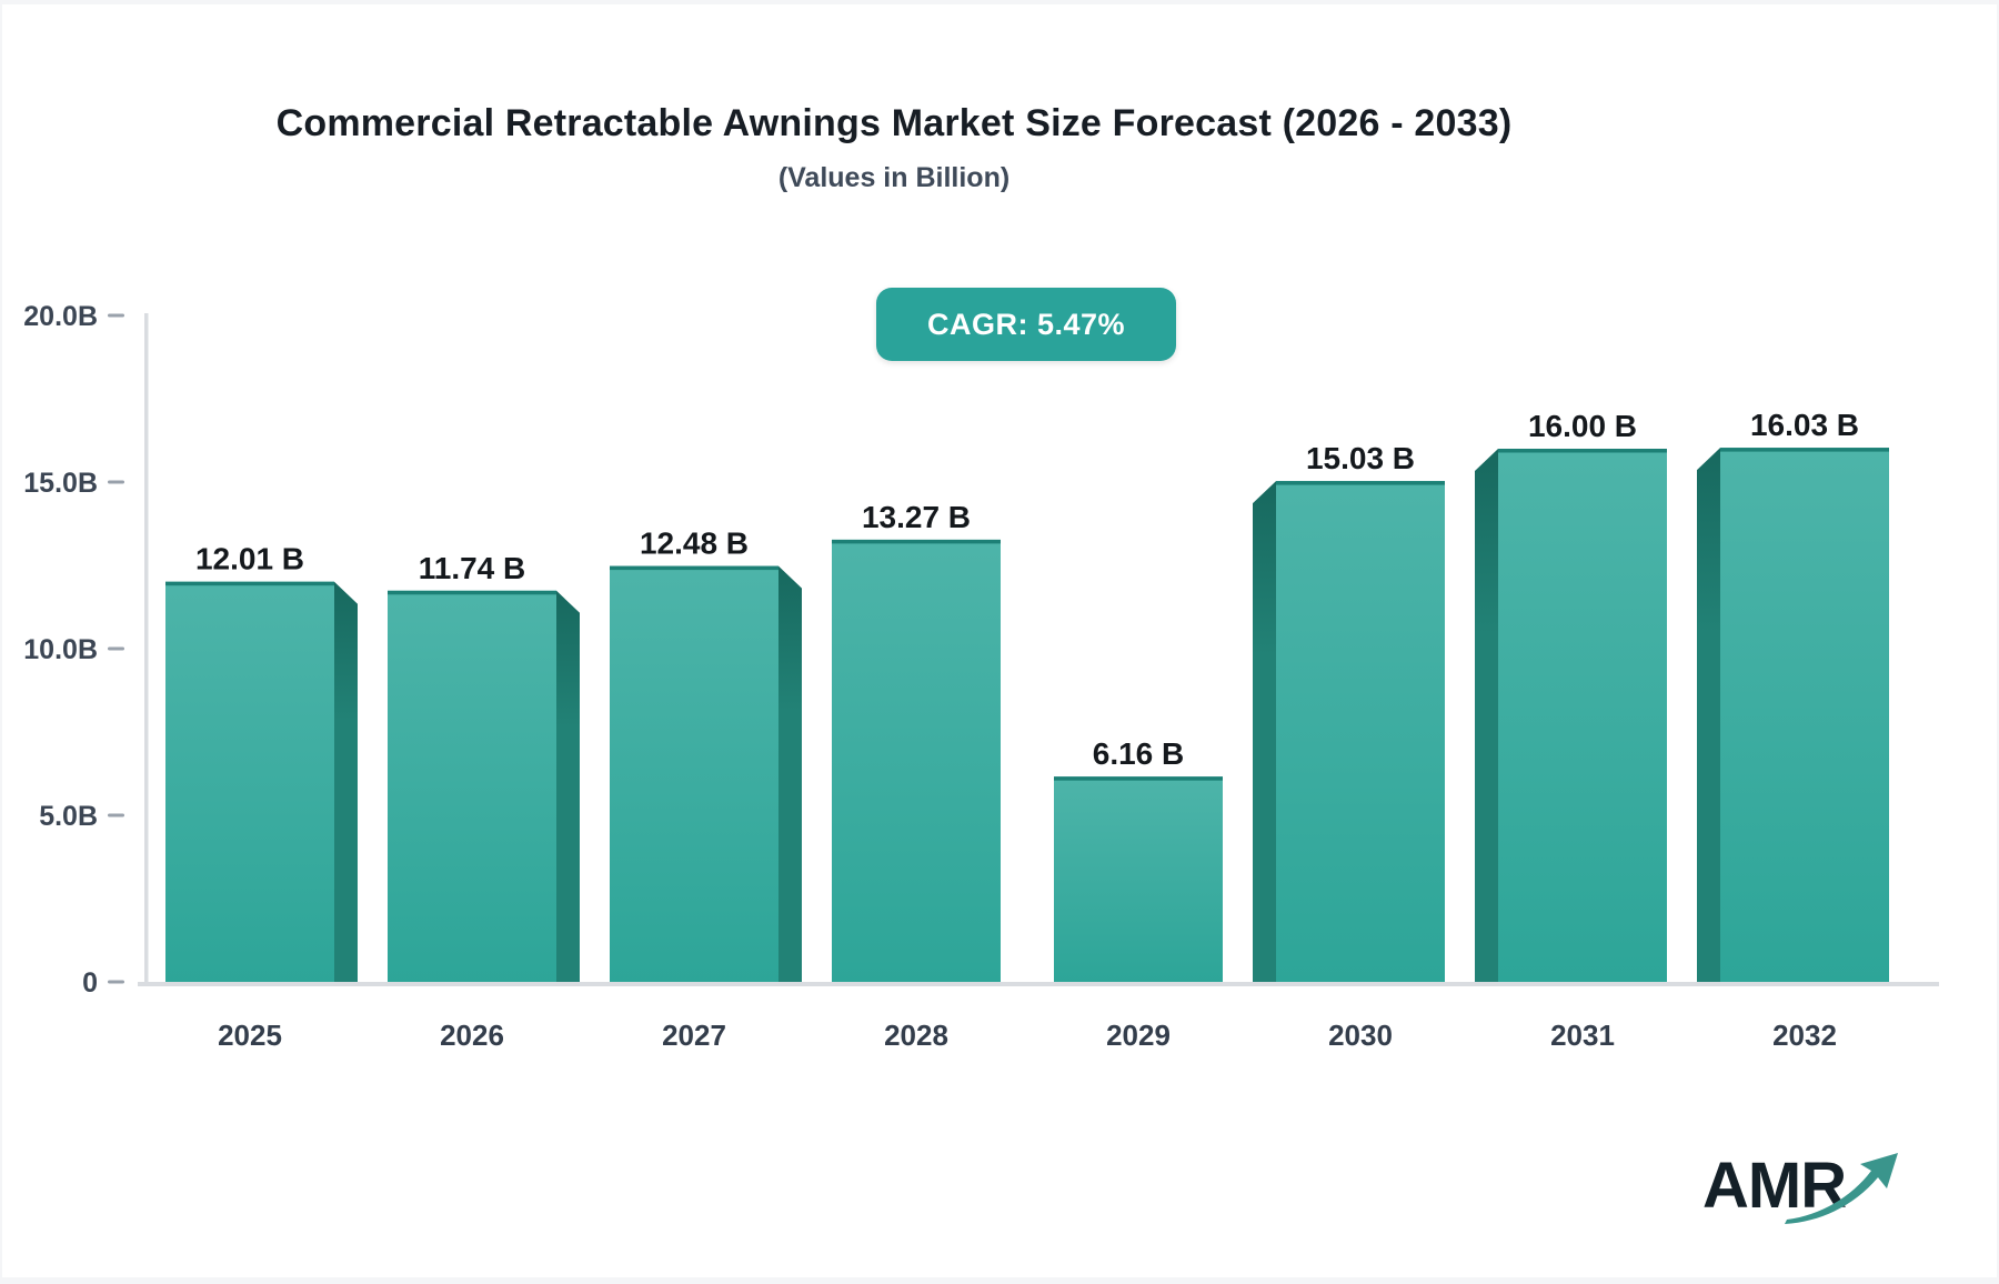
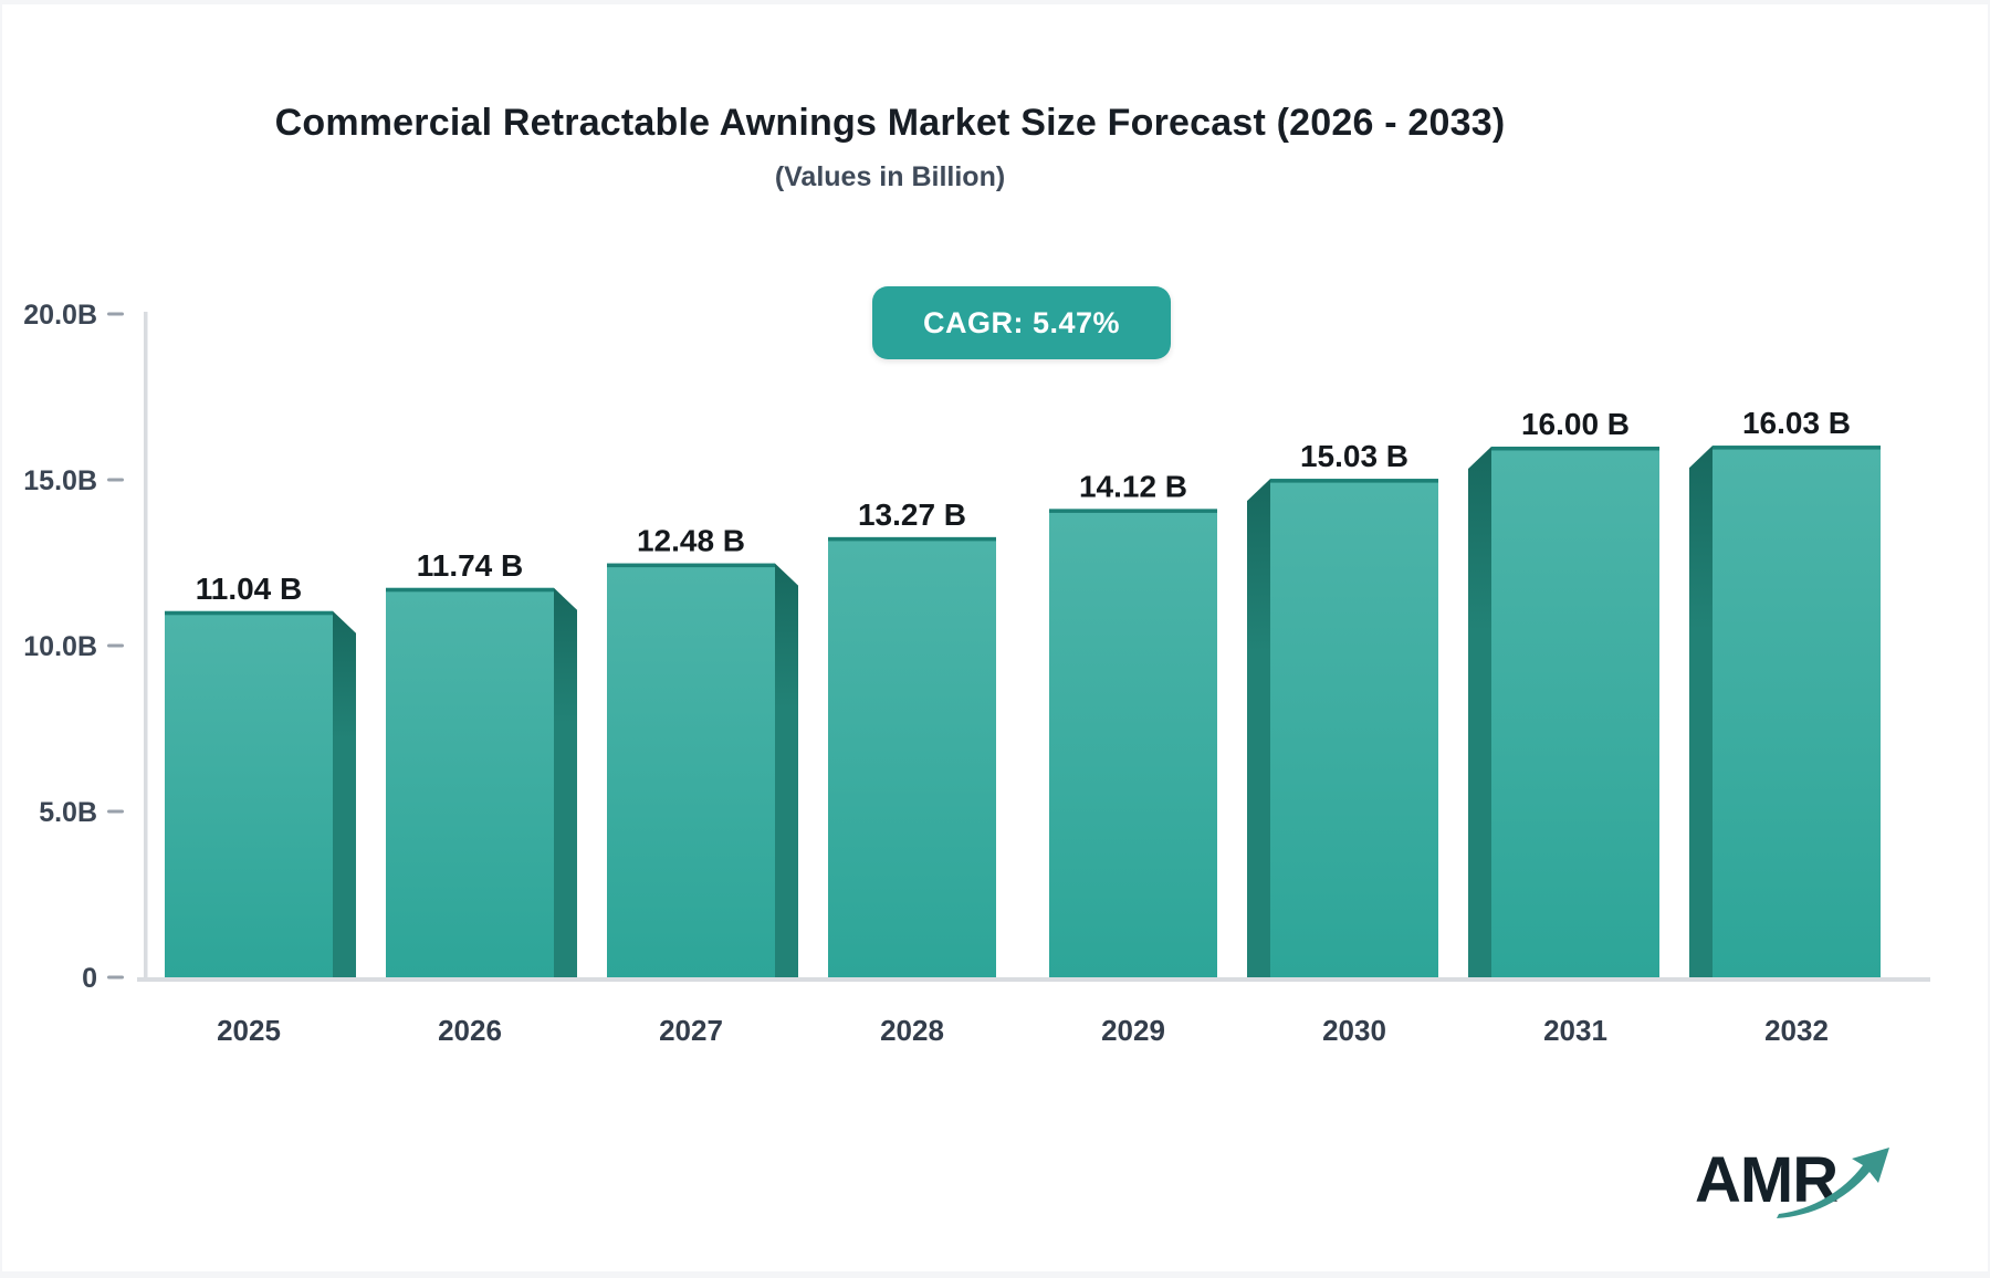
2025: 12.01 -> 11.04
2029: 6.16 -> 14.12
